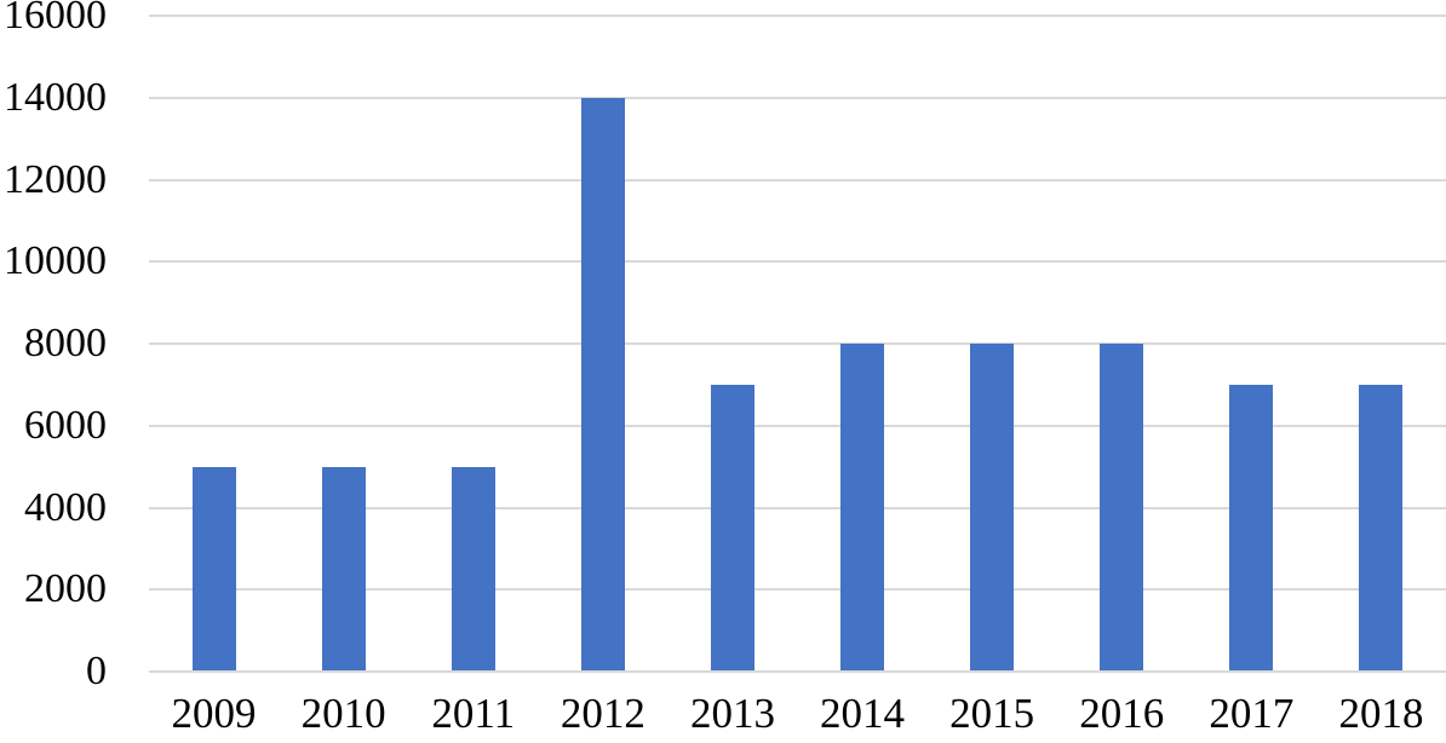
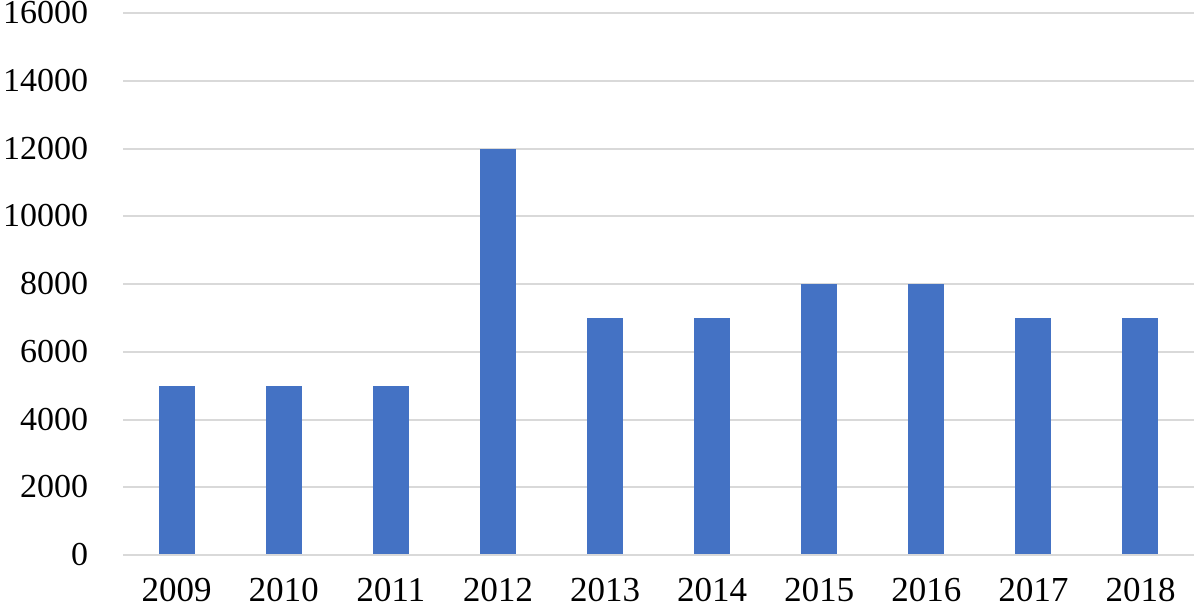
2012: 14000 -> 12000
2014: 8000 -> 7000
